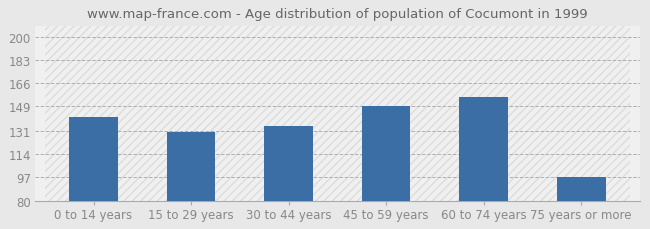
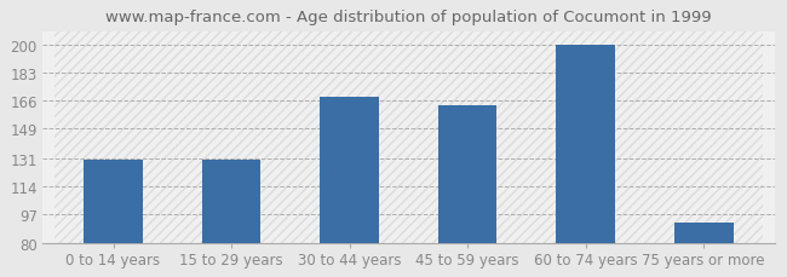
0 to 14 years: 141 -> 130
30 to 44 years: 135 -> 168
45 to 59 years: 149 -> 163
60 to 74 years: 156 -> 200
75 years or more: 97 -> 92
